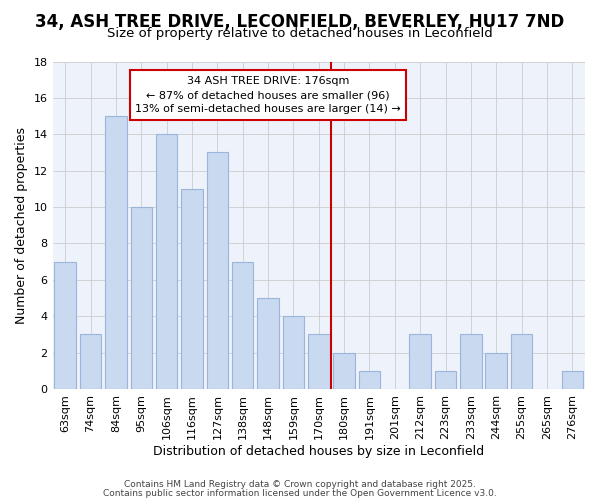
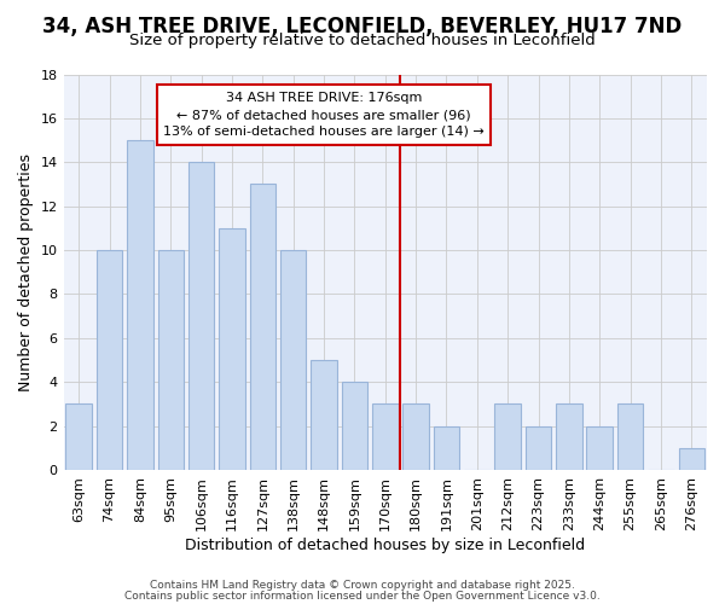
63sqm: 7 -> 3
74sqm: 3 -> 10
138sqm: 7 -> 10
180sqm: 2 -> 3
191sqm: 1 -> 2
223sqm: 1 -> 2
